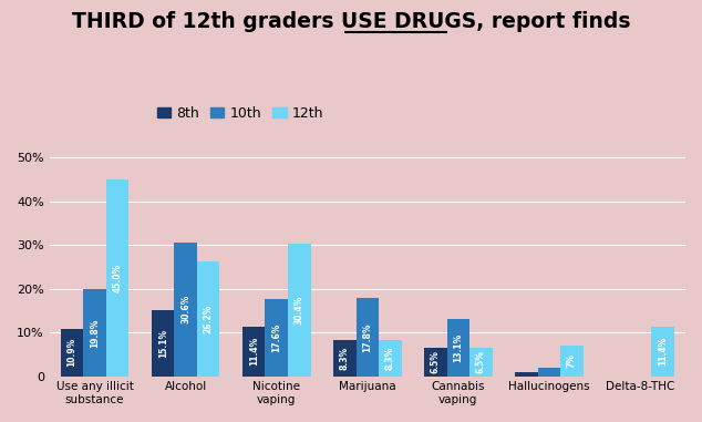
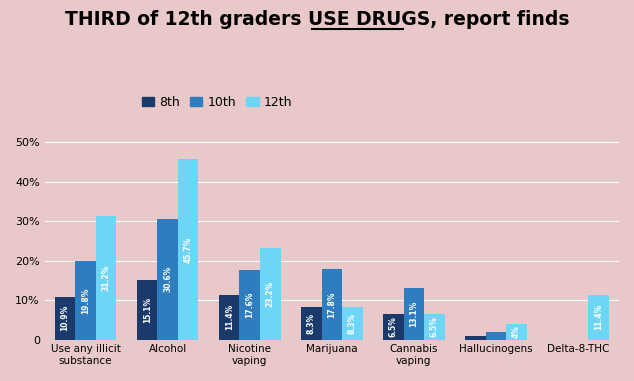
12th/Use any illicit substance: 45.0% -> 31.2%
12th/Alcohol: 26.2% -> 45.7%
12th/Nicotine vaping: 30.4% -> 23.2%
12th/Hallucinogens: 7% -> 4%
